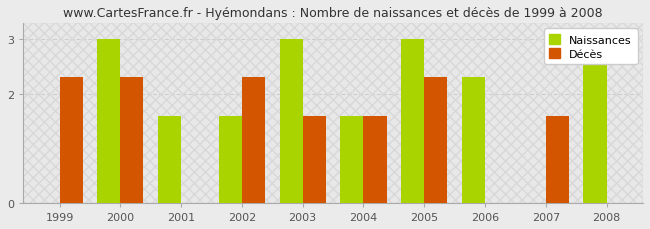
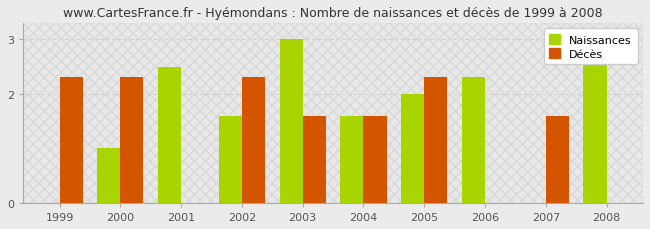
Naissances/2000: 3.0 -> 1.0
Naissances/2001: 1.6 -> 2.5
Naissances/2005: 3.0 -> 2.0
